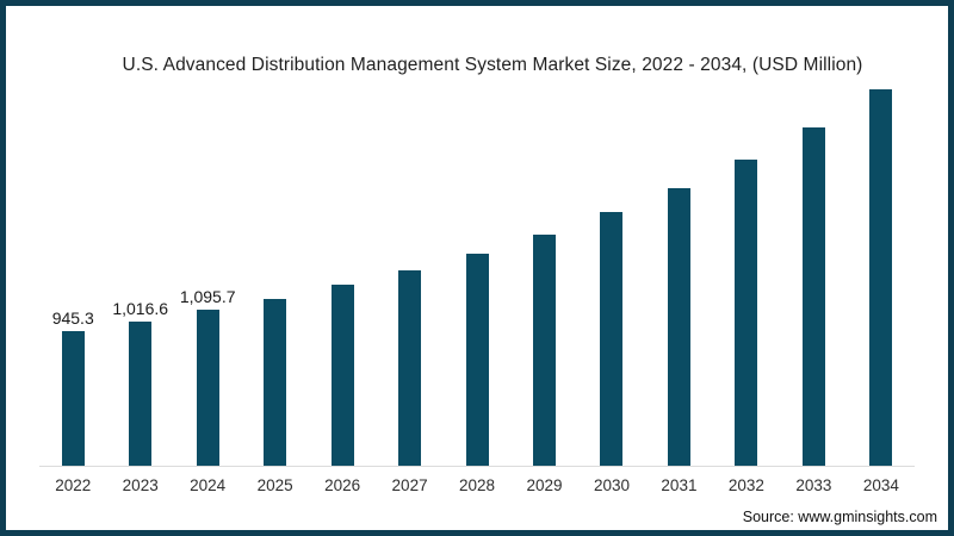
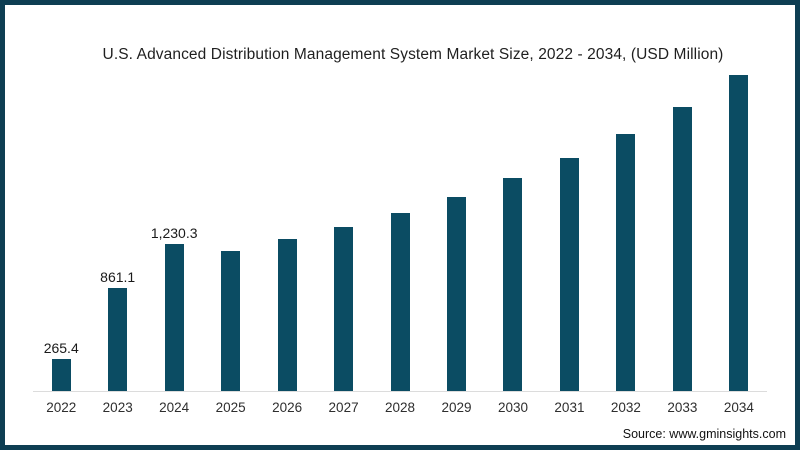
2022: 945.3 -> 265.4
2023: 1,016.6 -> 861.1
2024: 1,095.7 -> 1,230.3
